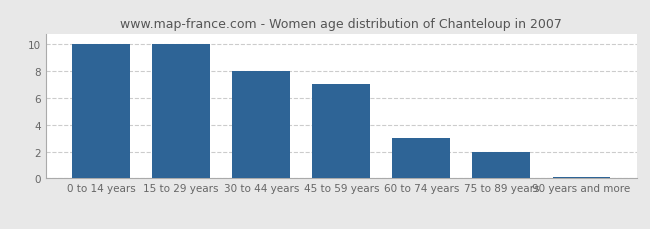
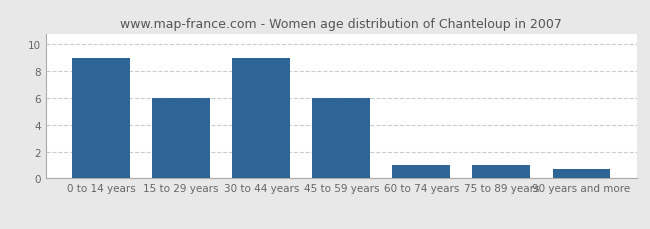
0 to 14 years: 10.0 -> 9.0
15 to 29 years: 10.0 -> 6.0
30 to 44 years: 8.0 -> 9.0
45 to 59 years: 7.0 -> 6.0
60 to 74 years: 3.0 -> 1.0
75 to 89 years: 2.0 -> 1.0
90 years and more: 0.1 -> 0.7
